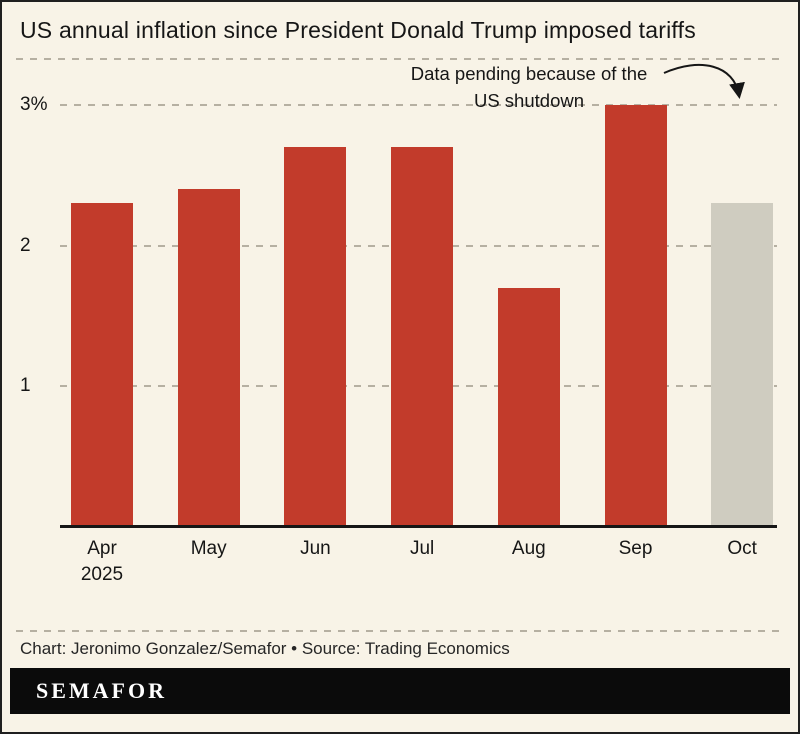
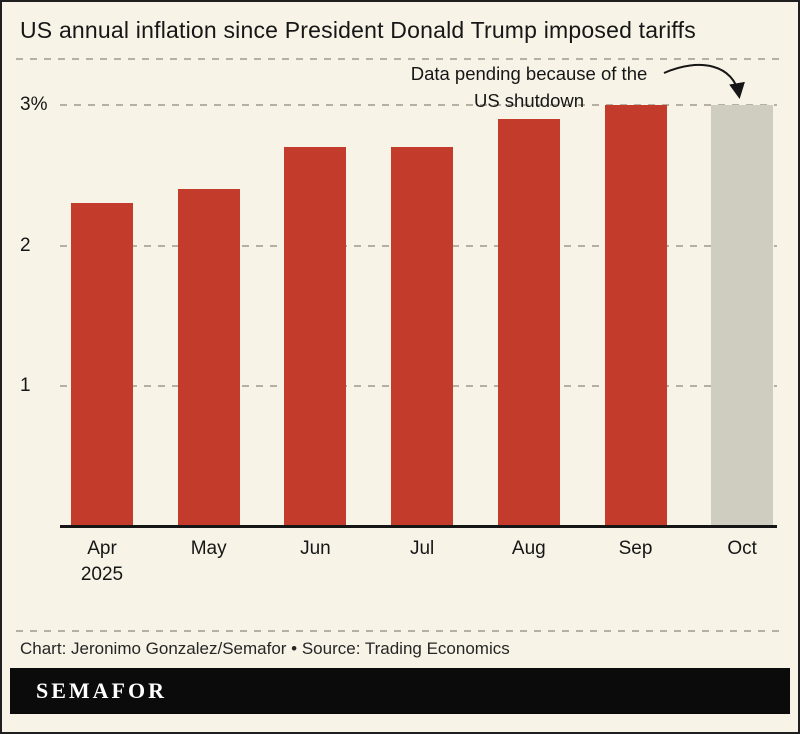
Aug: 1.7% -> 2.9%
Oct: 2.3% -> 3.0%
